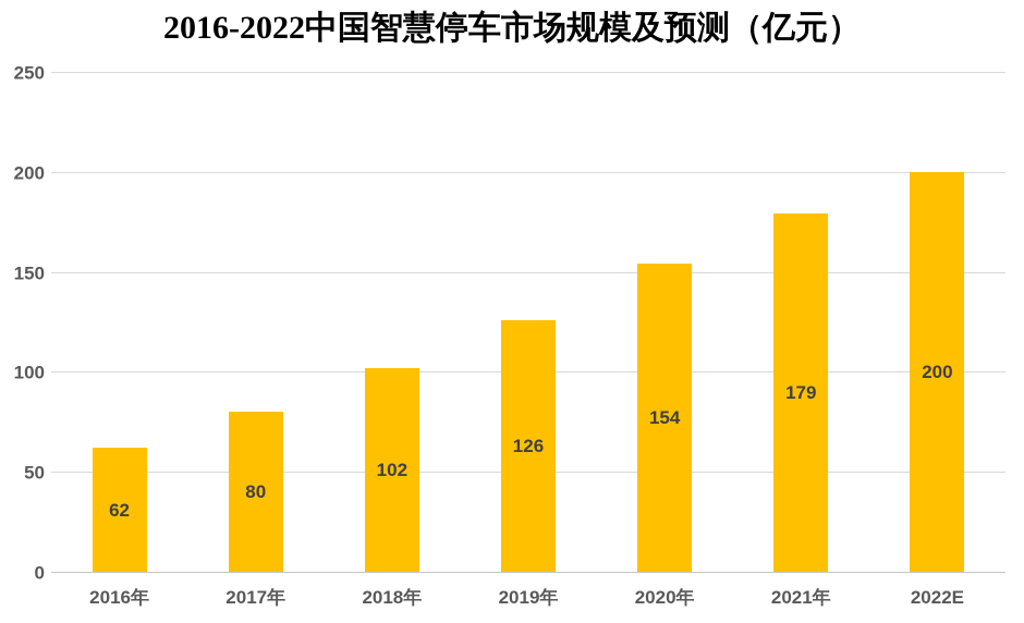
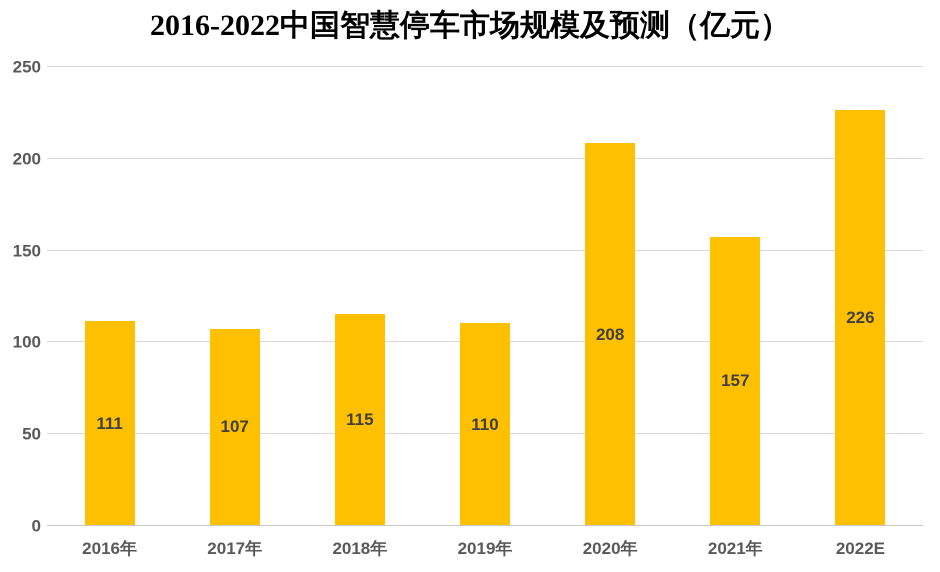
2016年: 62 -> 111
2017年: 80 -> 107
2018年: 102 -> 115
2019年: 126 -> 110
2020年: 154 -> 208
2021年: 179 -> 157
2022E: 200 -> 226
